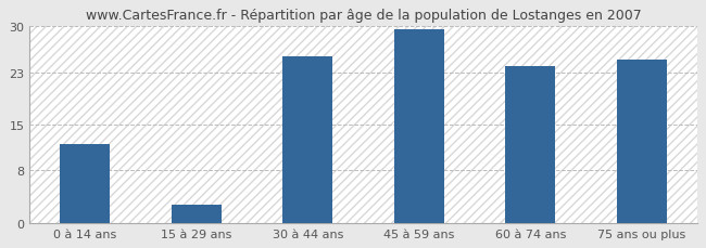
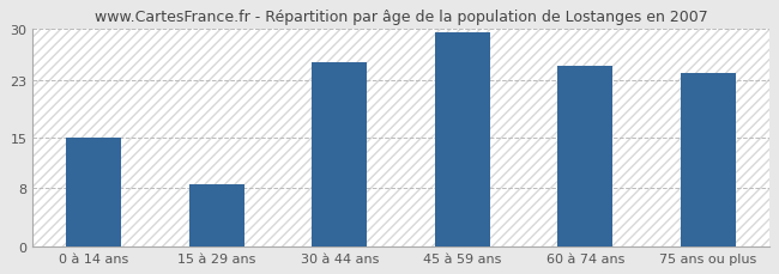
0 à 14 ans: 12.0 -> 15.0
15 à 29 ans: 2.8 -> 8.5
60 à 74 ans: 24.0 -> 25.0
75 ans ou plus: 25.0 -> 24.0
